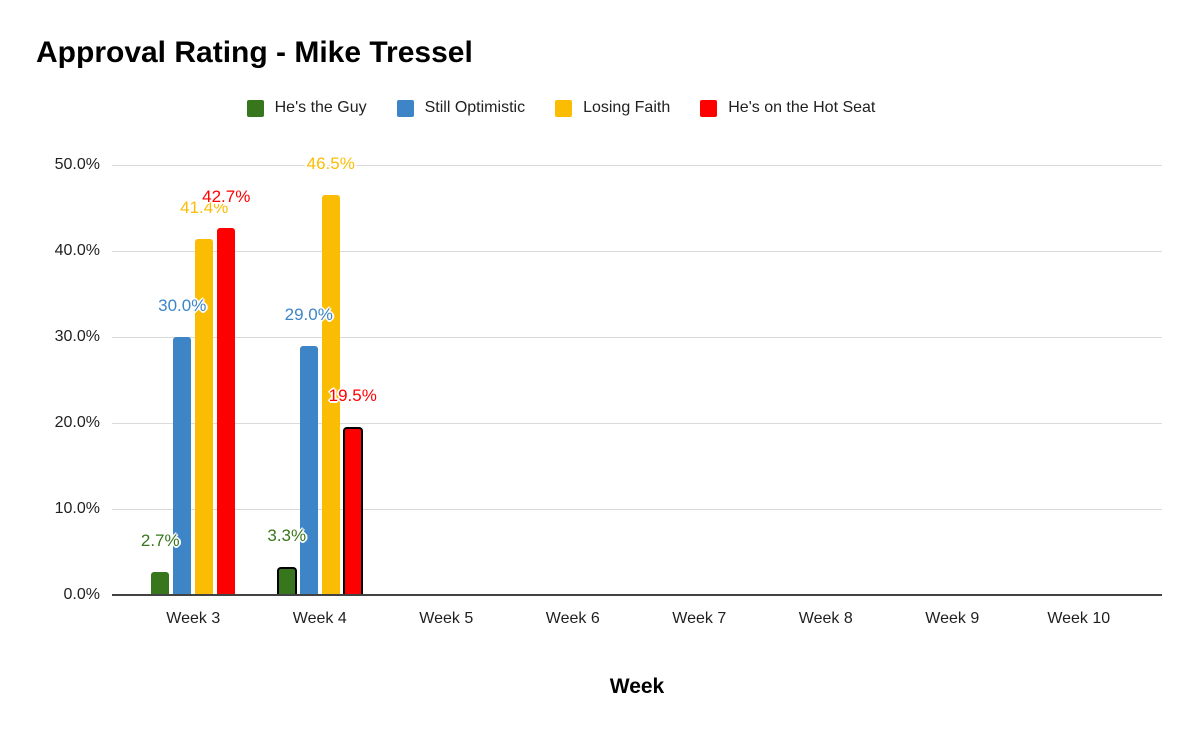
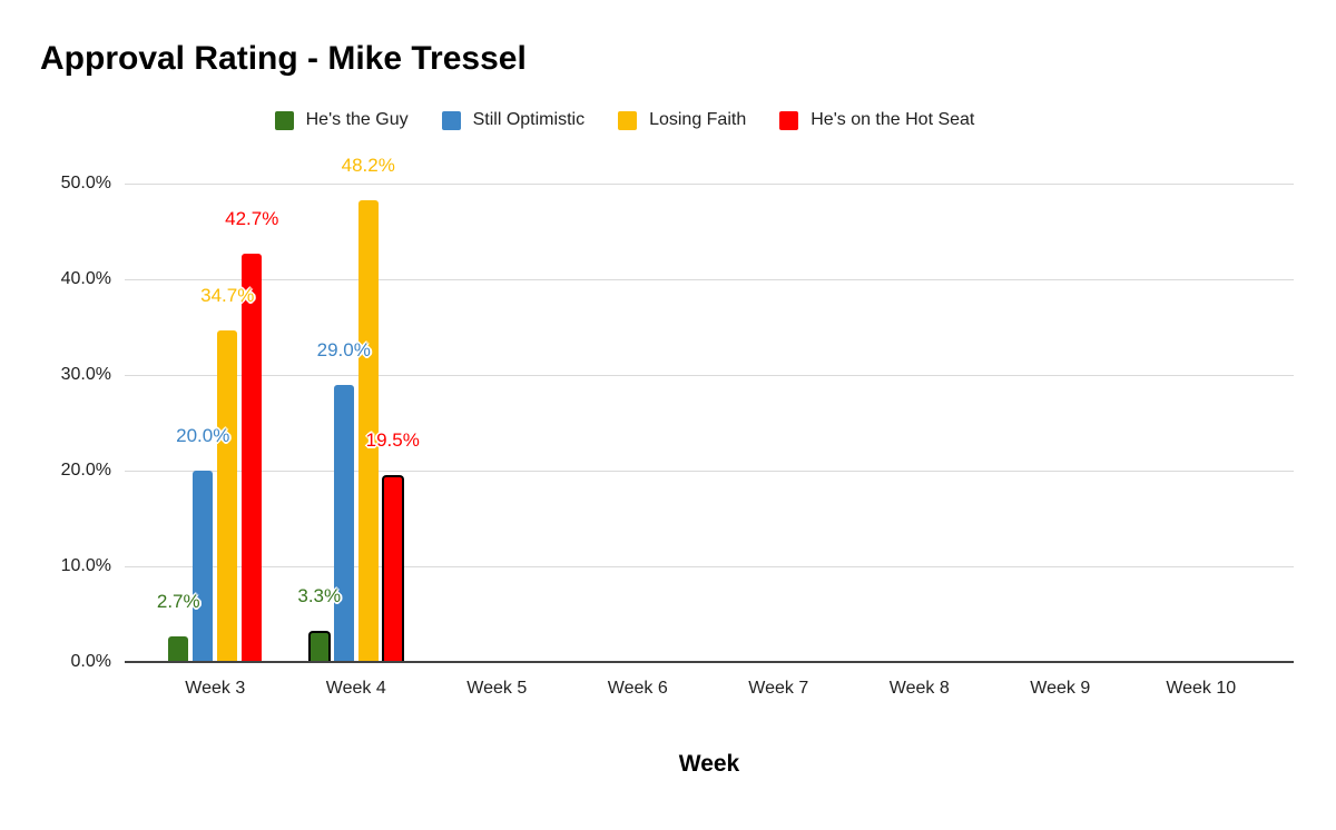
Still Optimistic/Week 3: 30.0% -> 20.0%
Losing Faith/Week 3: 41.4% -> 34.7%
Losing Faith/Week 4: 46.5% -> 48.2%
